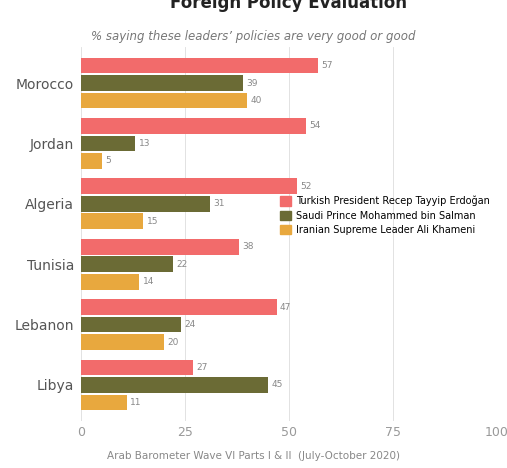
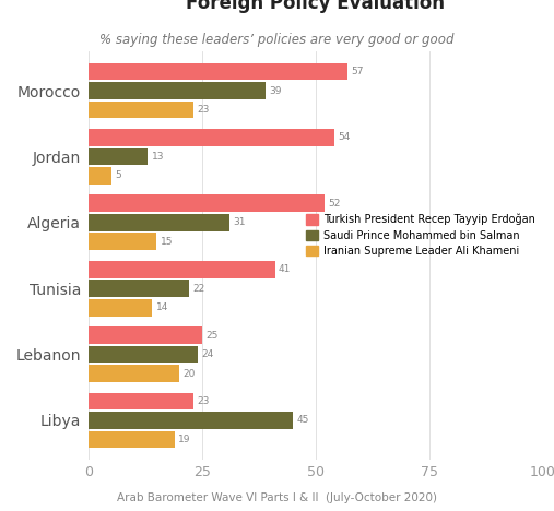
Iranian Supreme Leader Ali Khameni/Morocco: 40 -> 23
Turkish President Recep Tayyip Erdoğan/Tunisia: 38 -> 41
Turkish President Recep Tayyip Erdoğan/Lebanon: 47 -> 25
Turkish President Recep Tayyip Erdoğan/Libya: 27 -> 23
Iranian Supreme Leader Ali Khameni/Libya: 11 -> 19
